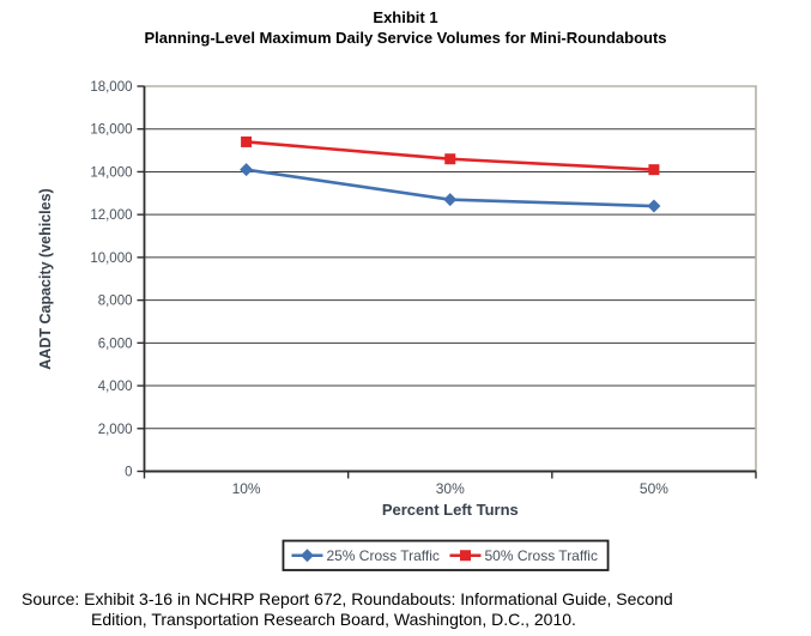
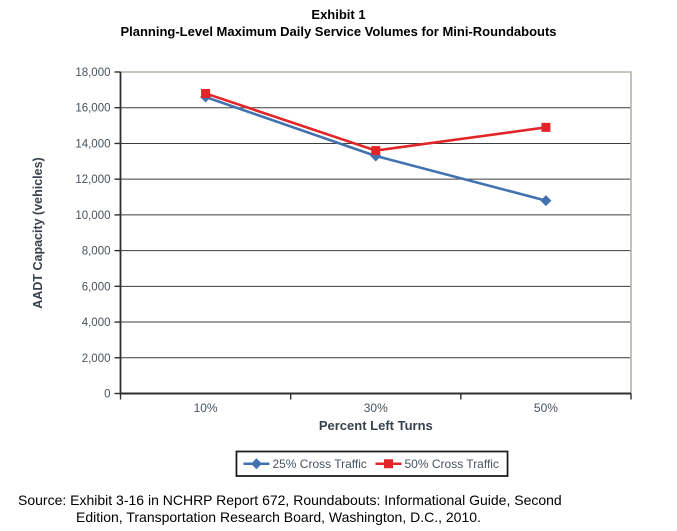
25% Cross Traffic/10%: 14100 -> 16600
50% Cross Traffic/10%: 15400 -> 16800
25% Cross Traffic/30%: 12700 -> 13300
50% Cross Traffic/30%: 14600 -> 13600
25% Cross Traffic/50%: 12400 -> 10800
50% Cross Traffic/50%: 14100 -> 14900
